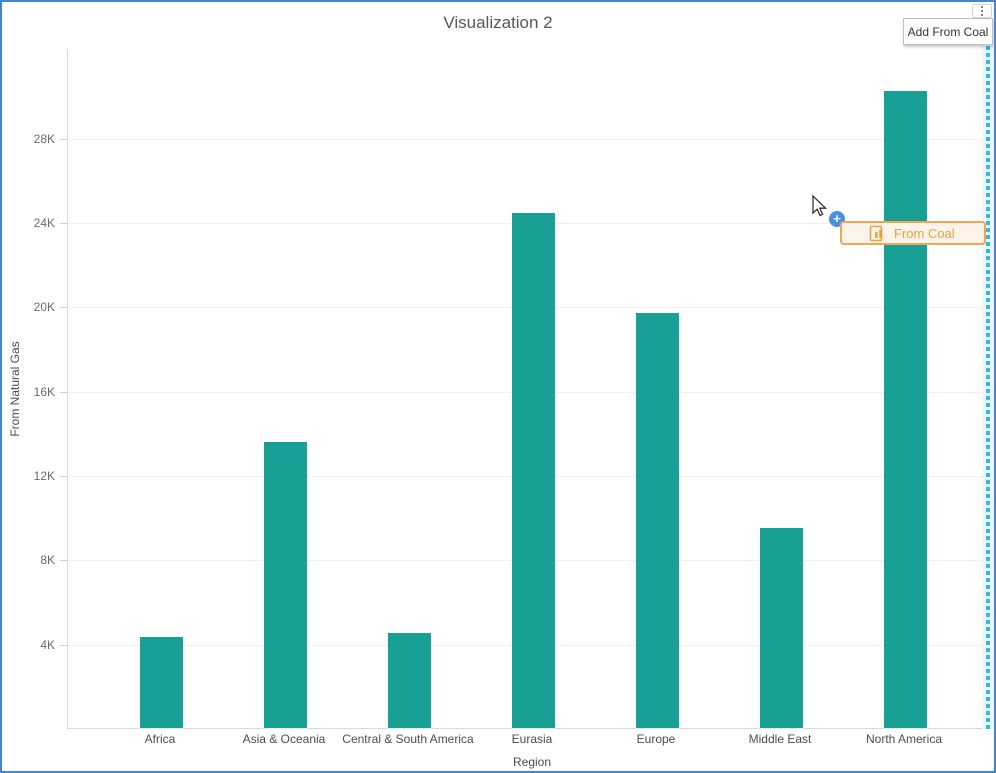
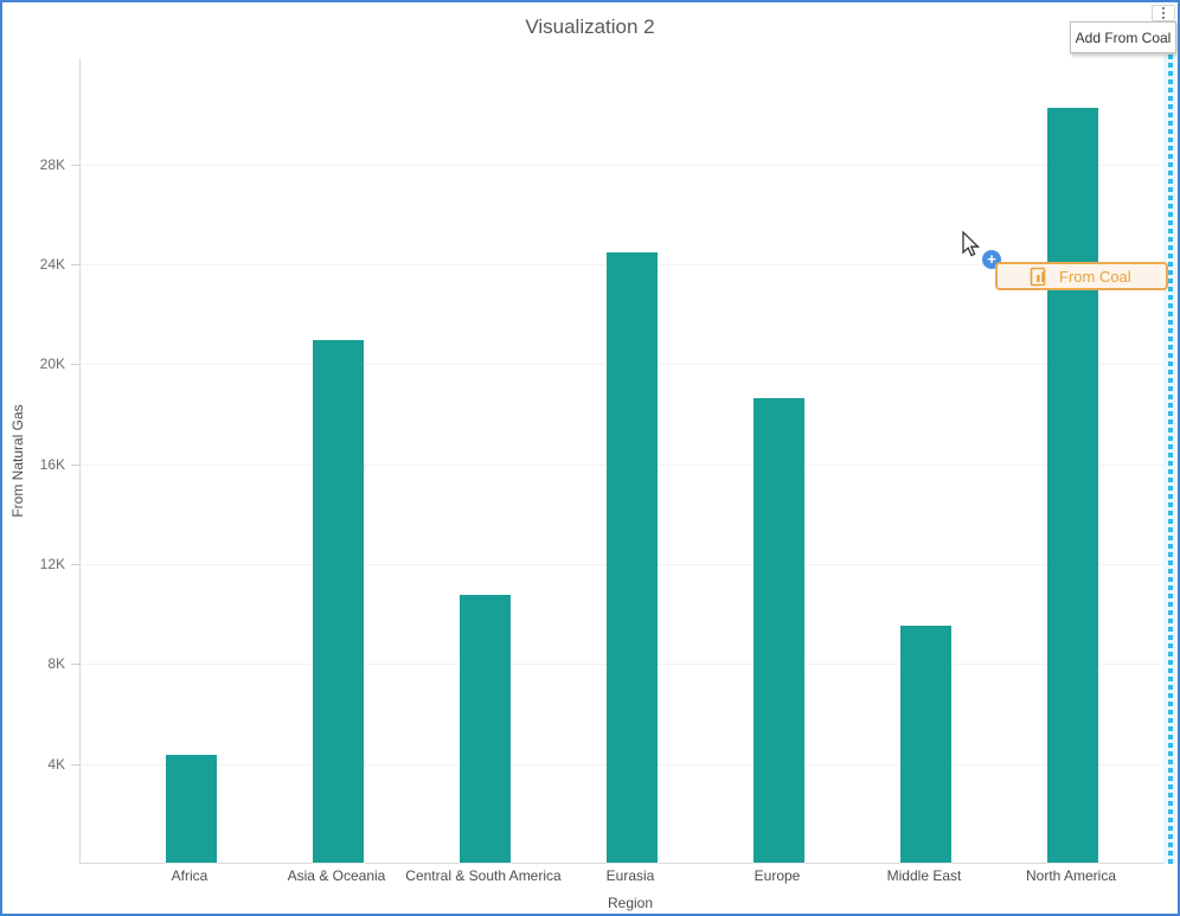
Asia & Oceania: 13.6K -> 20.9K
Central & South America: 4.5K -> 10.7K
Europe: 19.7K -> 18.6K
